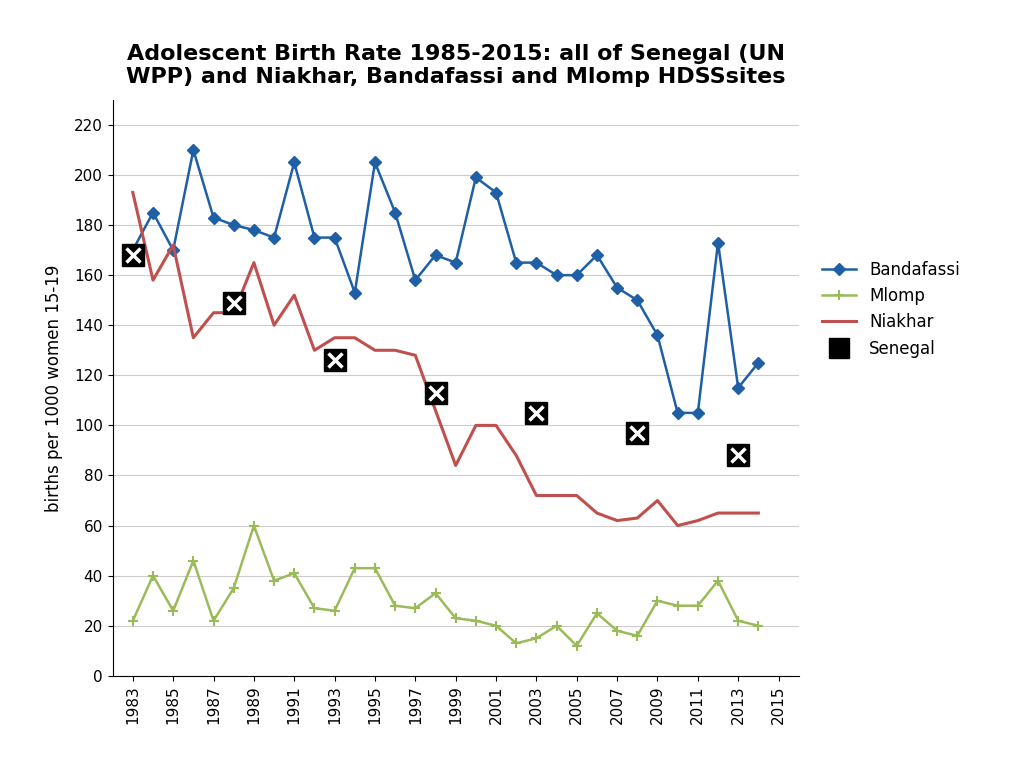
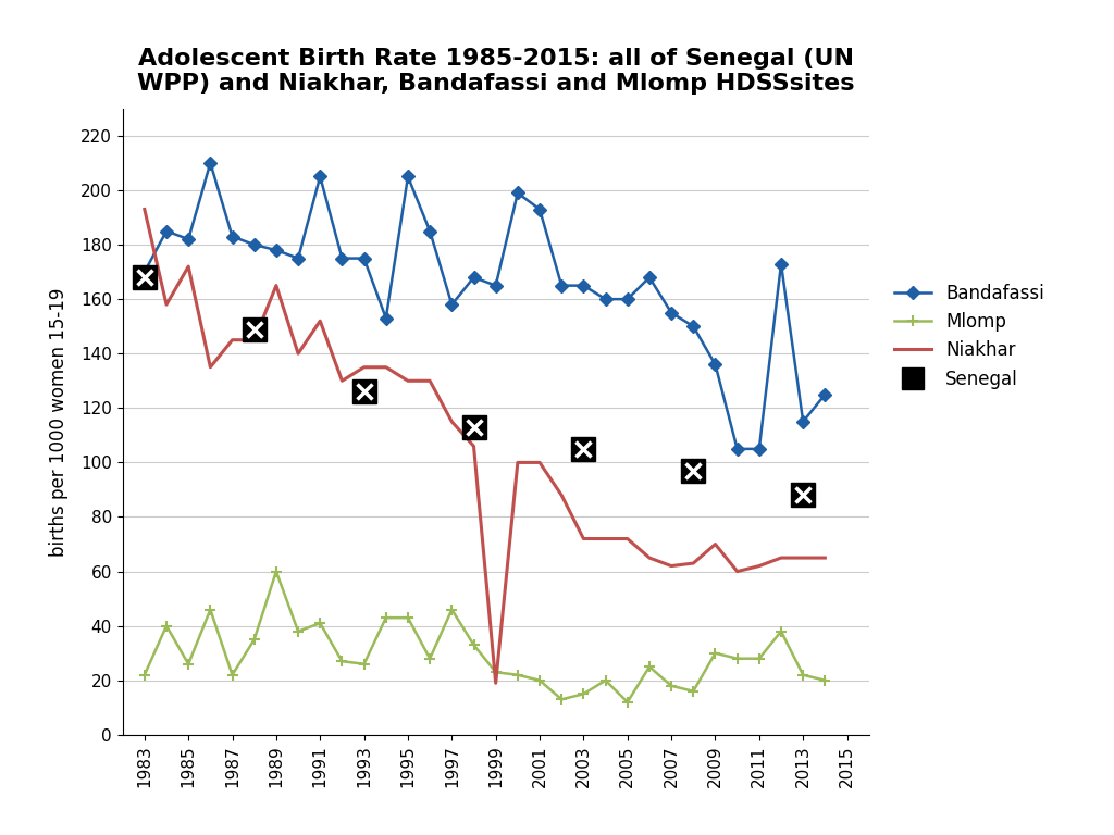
Bandafassi/1985: 170 -> 182
Niakhar/1997: 128 -> 115
Mlomp/1997: 27 -> 46
Niakhar/1999: 84 -> 19
